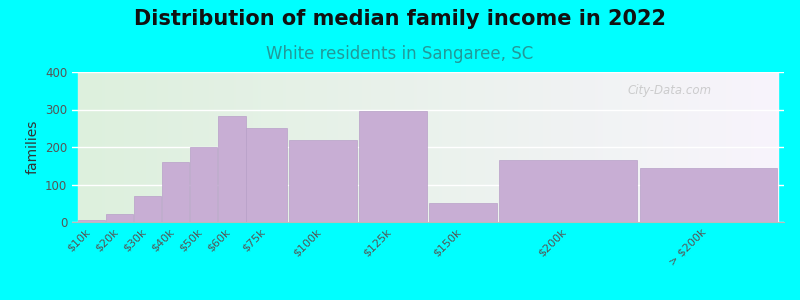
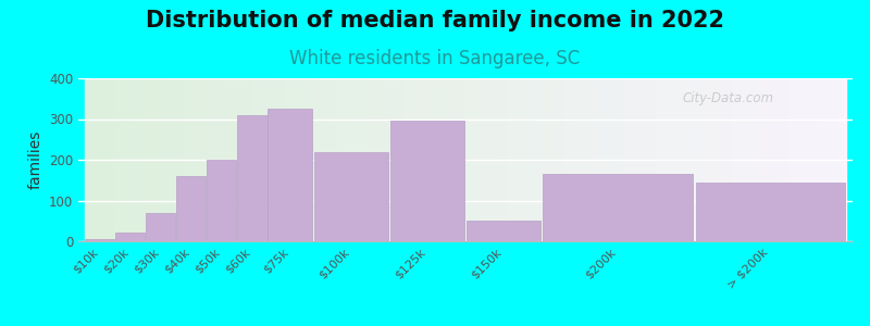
$60k: 283 -> 310
$75k: 250 -> 325
